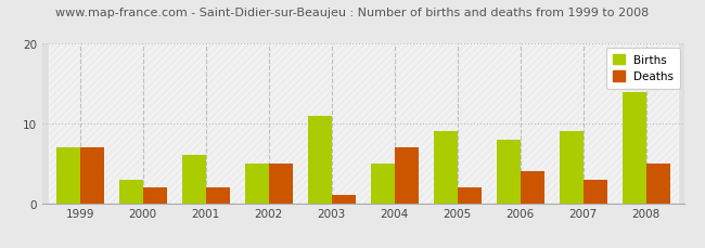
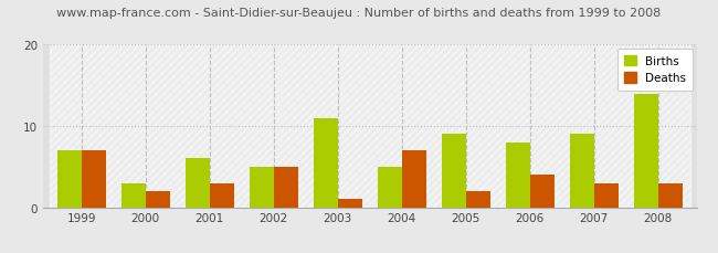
Deaths/2001: 2 -> 3
Deaths/2008: 5 -> 3
